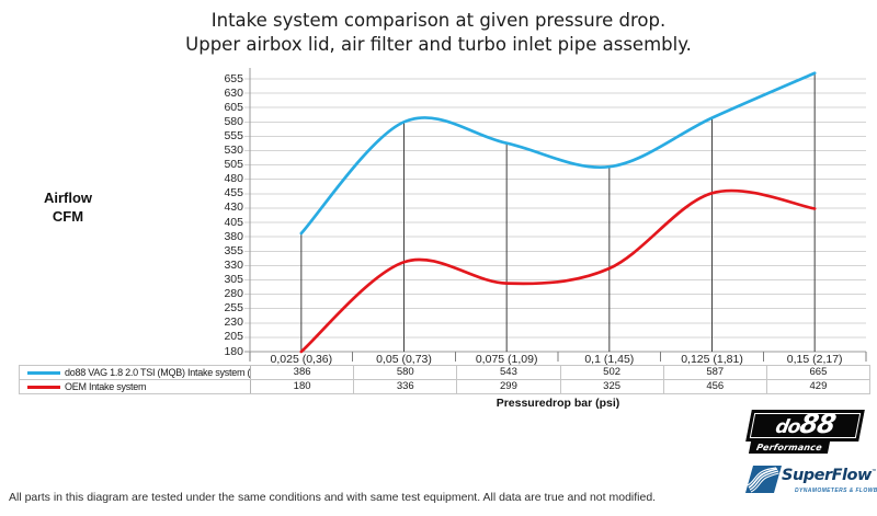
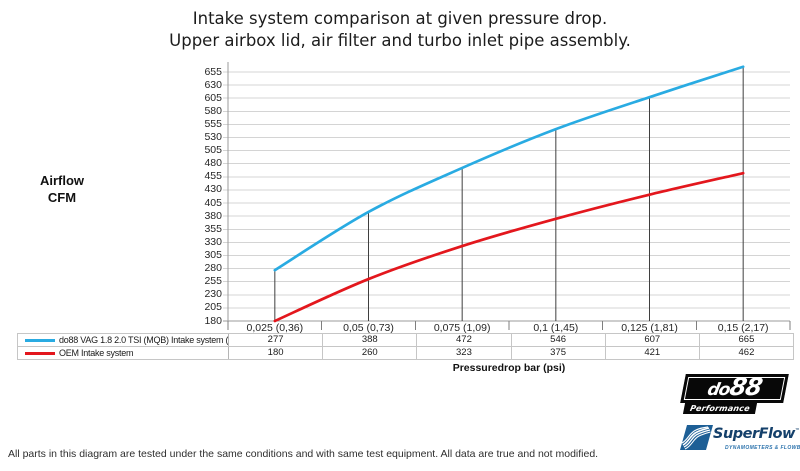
do88 VAG 1.8 2.0 TSI (MQB) Intake system (LF-120)/0,025 (0,36): 386 -> 277
do88 VAG 1.8 2.0 TSI (MQB) Intake system (LF-120)/0,05 (0,73): 580 -> 388
OEM Intake system/0,05 (0,73): 336 -> 260
do88 VAG 1.8 2.0 TSI (MQB) Intake system (LF-120)/0,075 (1,09): 543 -> 472
OEM Intake system/0,075 (1,09): 299 -> 323
do88 VAG 1.8 2.0 TSI (MQB) Intake system (LF-120)/0,1 (1,45): 502 -> 546
OEM Intake system/0,1 (1,45): 325 -> 375
do88 VAG 1.8 2.0 TSI (MQB) Intake system (LF-120)/0,125 (1,81): 587 -> 607
OEM Intake system/0,125 (1,81): 456 -> 421
OEM Intake system/0,15 (2,17): 429 -> 462
